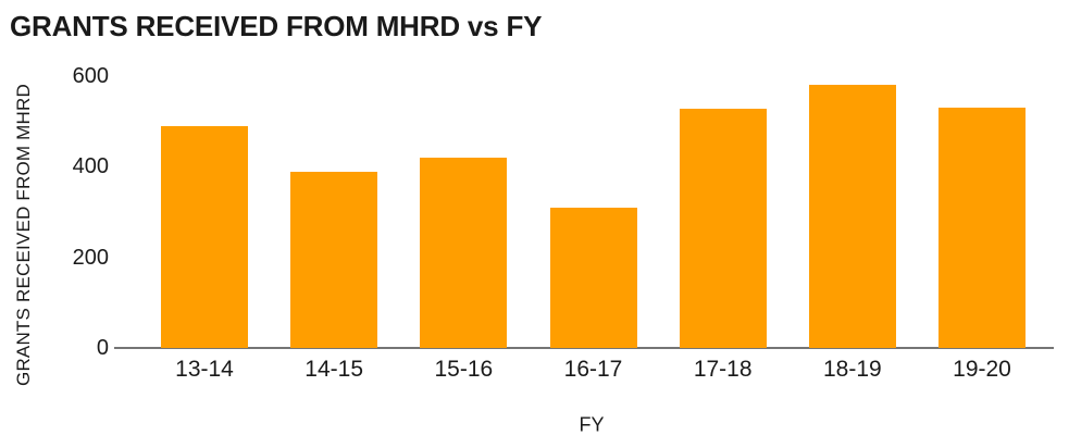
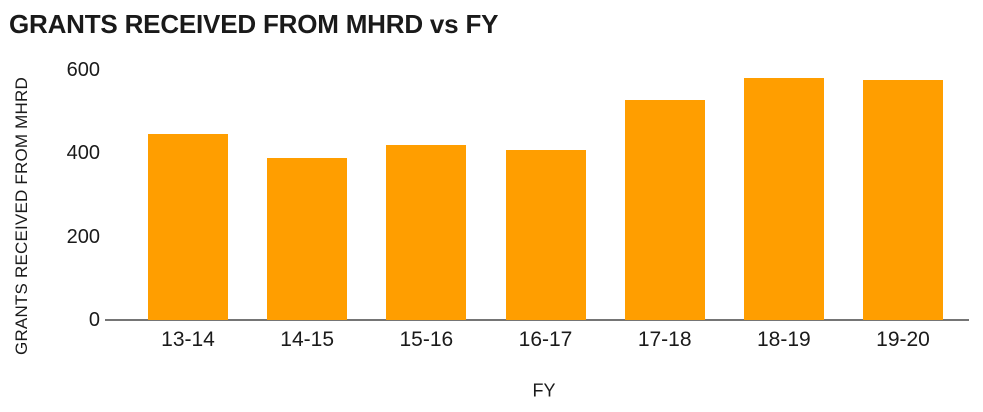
13-14: 490 -> 450
16-17: 310 -> 410
19-20: 530 -> 580
